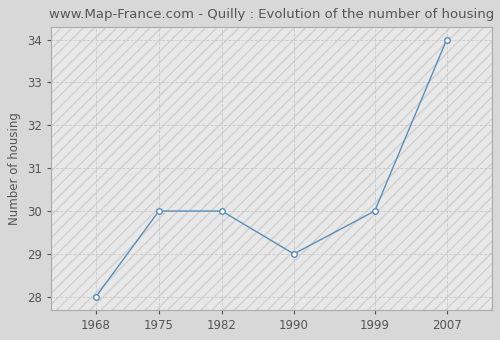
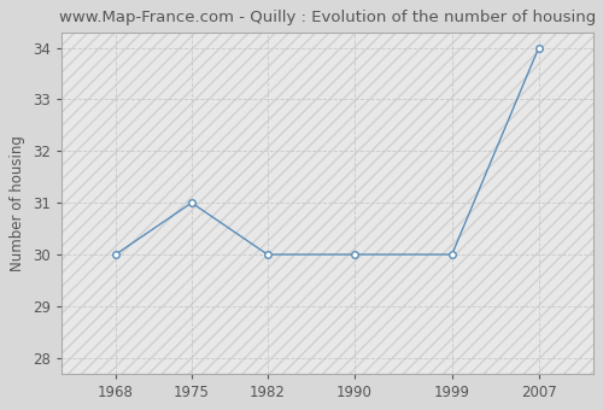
1968: 28 -> 30
1975: 30 -> 31
1990: 29 -> 30
